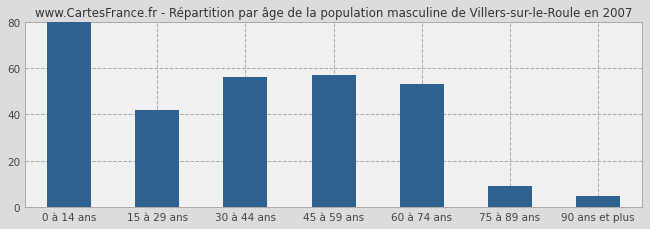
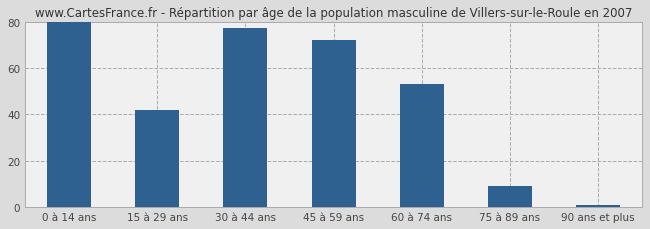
30 à 44 ans: 56 -> 77
45 à 59 ans: 57 -> 72
90 ans et plus: 5 -> 1
